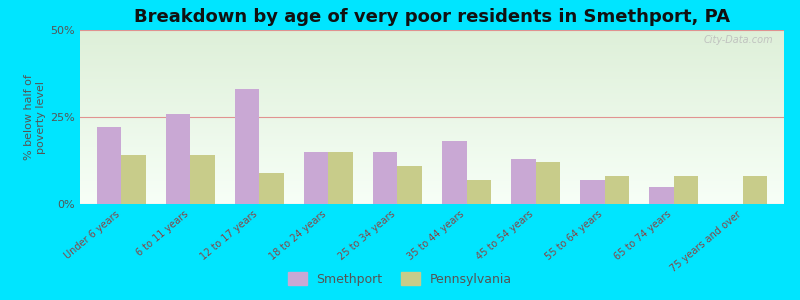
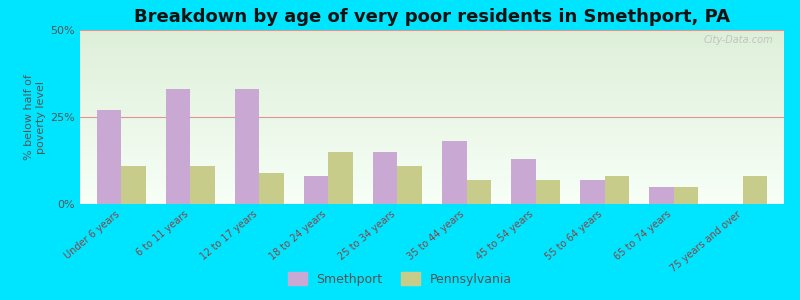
Smethport/Under 6 years: 22% -> 27%
Pennsylvania/Under 6 years: 14% -> 11%
Smethport/6 to 11 years: 26% -> 33%
Pennsylvania/6 to 11 years: 14% -> 11%
Smethport/18 to 24 years: 15% -> 8%
Pennsylvania/45 to 54 years: 12% -> 7%
Pennsylvania/65 to 74 years: 8% -> 5%
